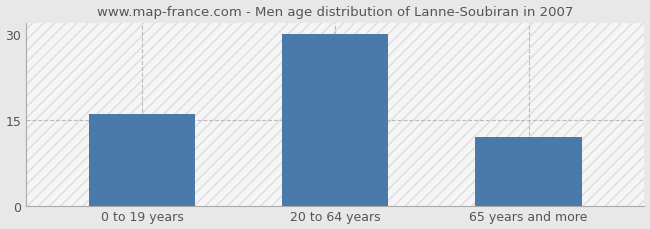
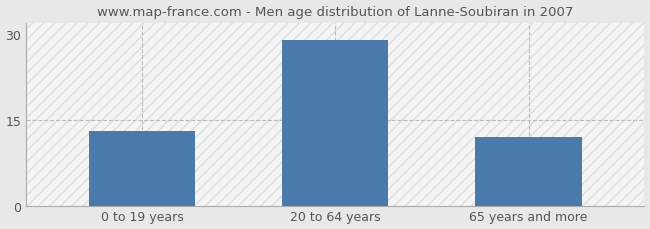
0 to 19 years: 16 -> 13
20 to 64 years: 30 -> 29
